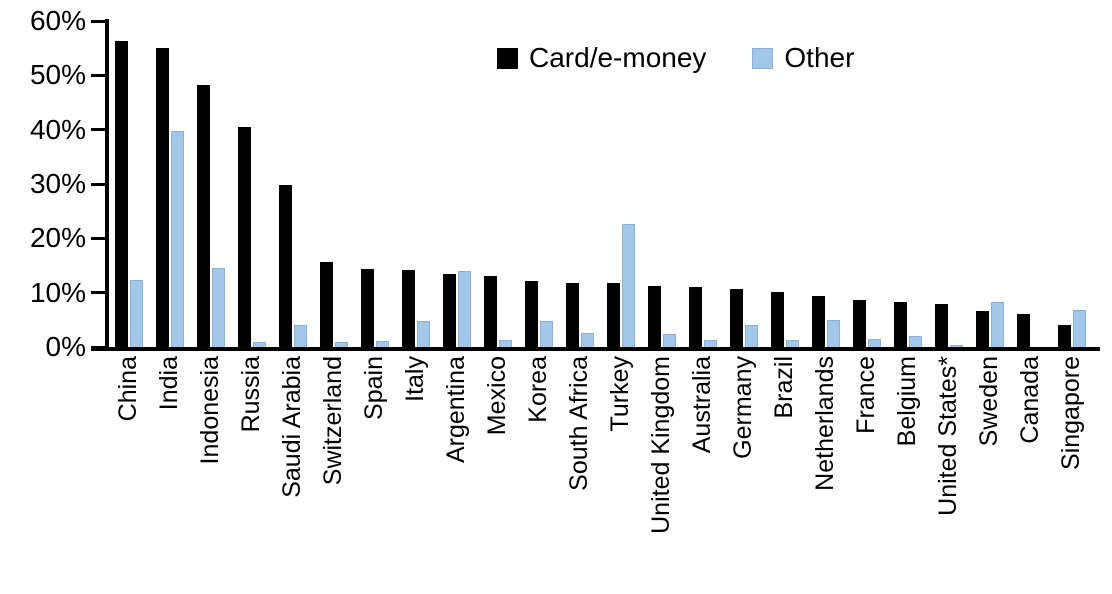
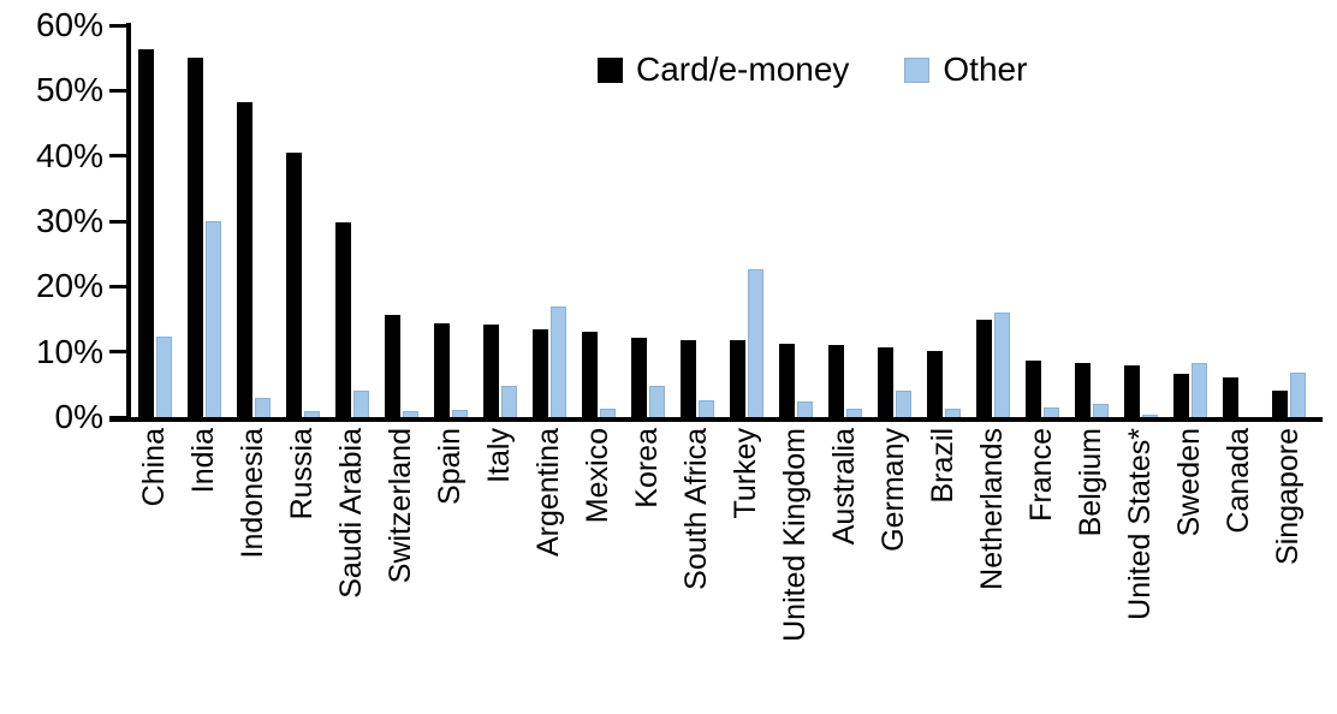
Other/India: 40% -> 30%
Other/Indonesia: 15% -> 3%
Other/Argentina: 14% -> 17%
Card/e-money/Netherlands: 9% -> 15%
Other/Netherlands: 5% -> 16%
